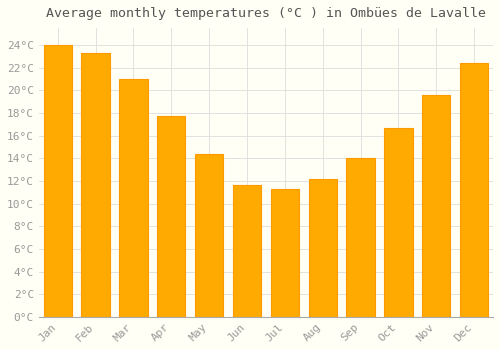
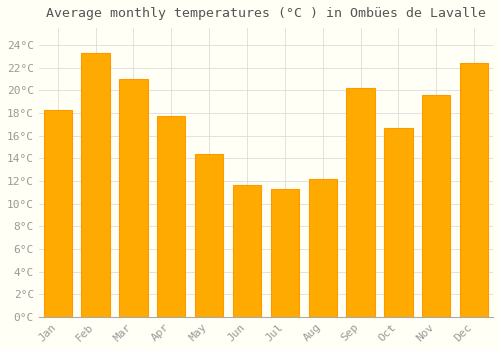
Jan: 24.0°C -> 18.3°C
Sep: 14.0°C -> 20.2°C
